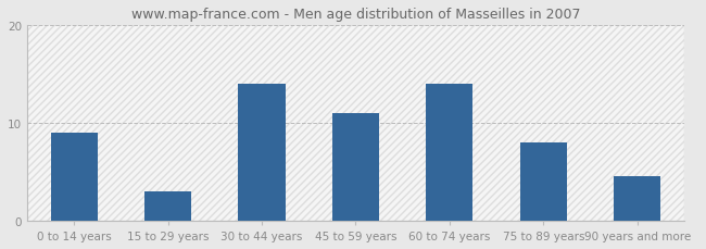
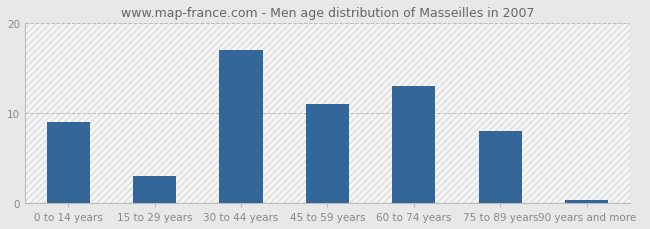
30 to 44 years: 14.0 -> 17.0
60 to 74 years: 14.0 -> 13.0
90 years and more: 4.6 -> 0.3
